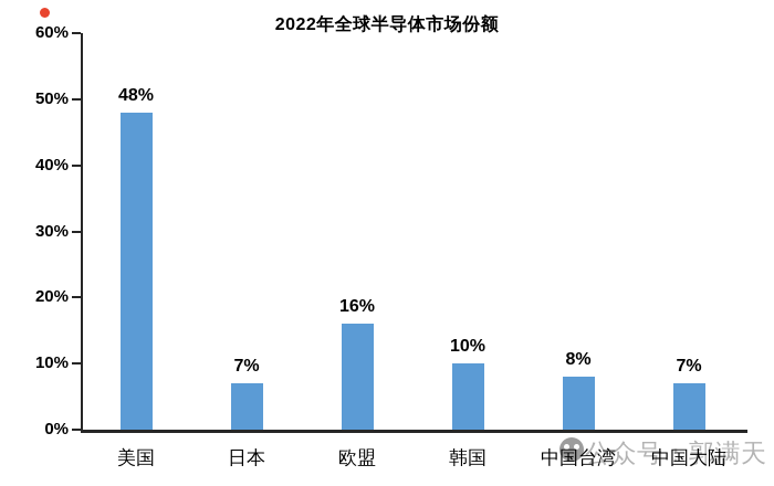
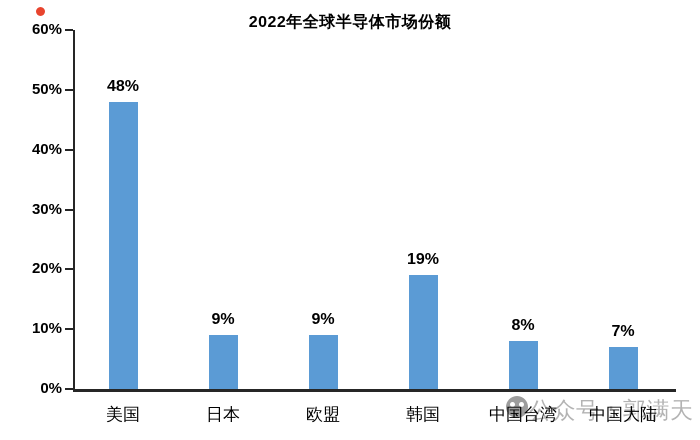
日本: 7% -> 9%
欧盟: 16% -> 9%
韩国: 10% -> 19%
